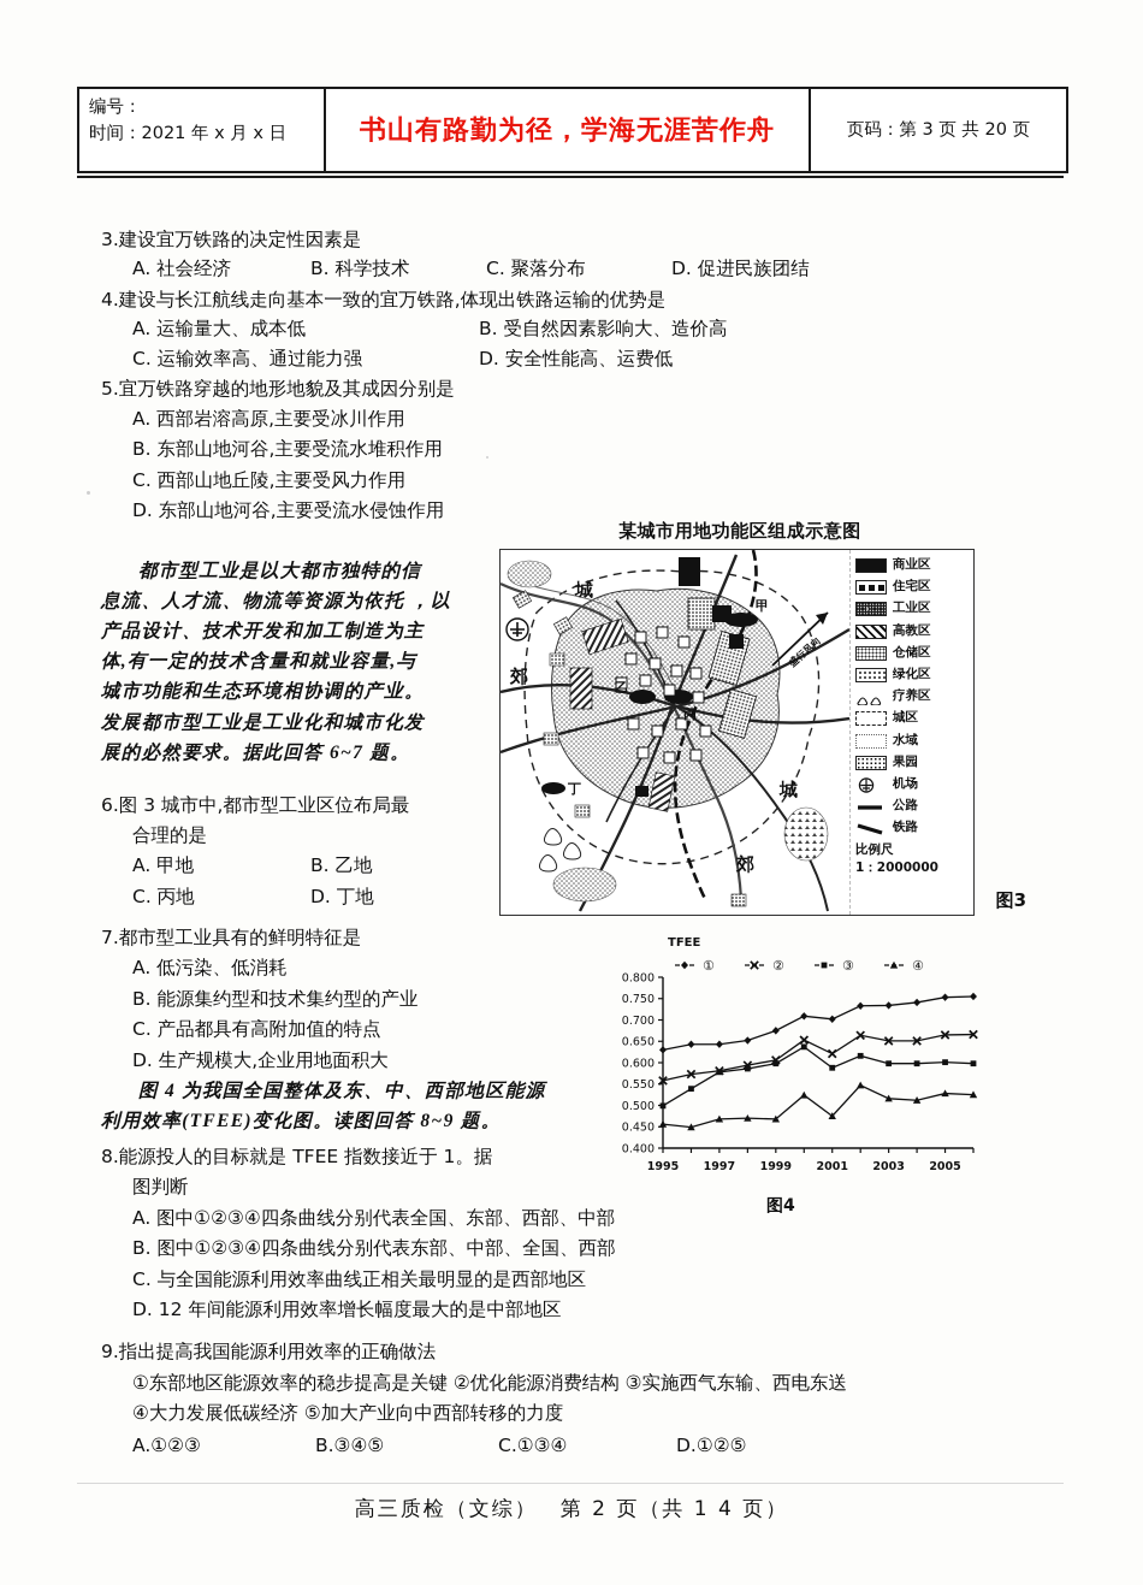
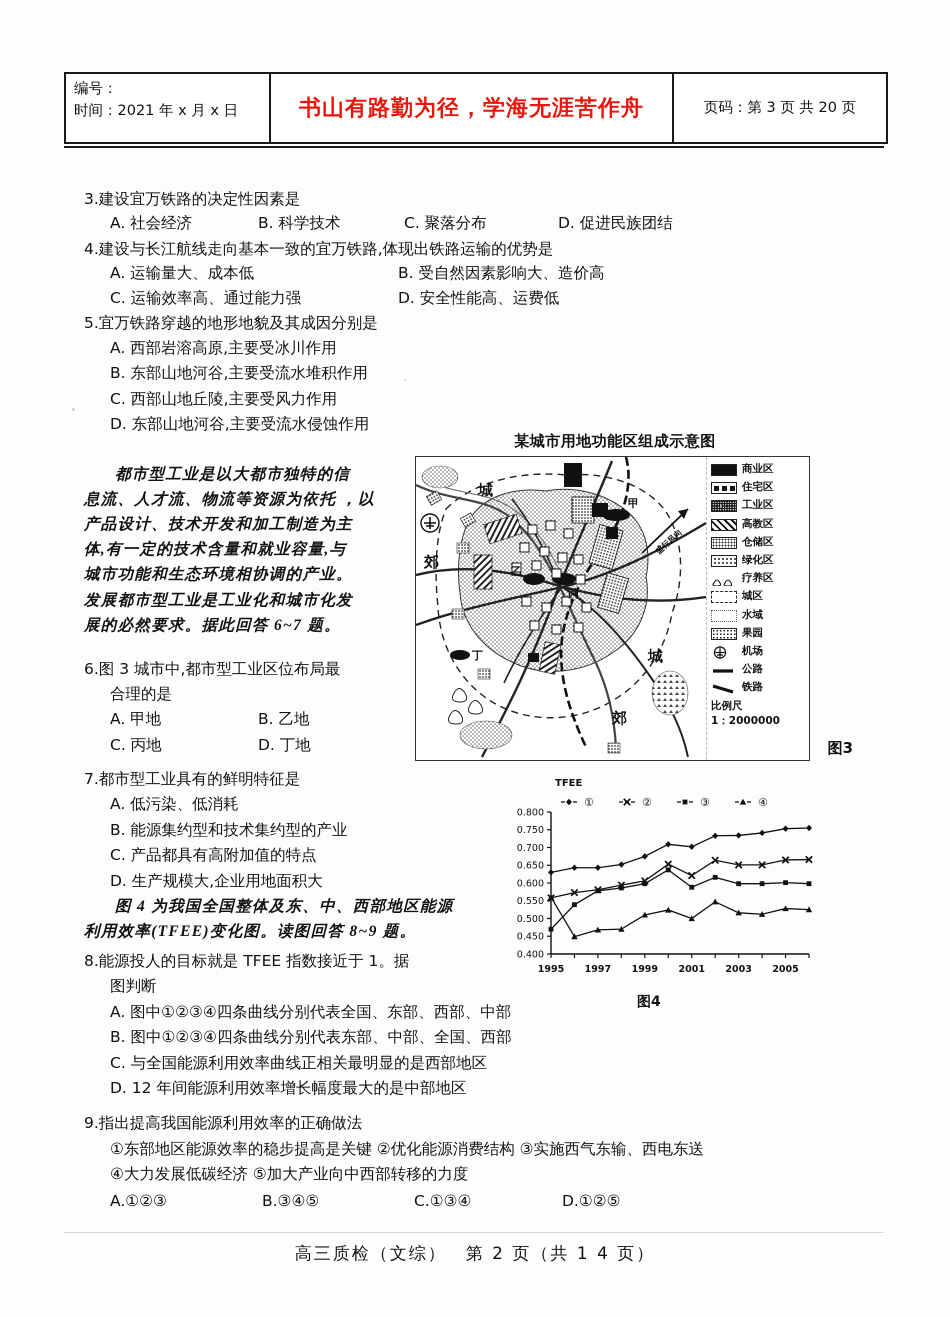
③/1995: 0.50 -> 0.47
④/1995: 0.46 -> 0.56
④/1999: 0.47 -> 0.51
④/2001: 0.47 -> 0.50
